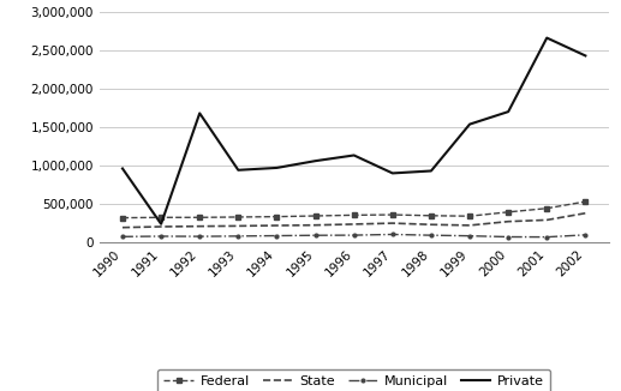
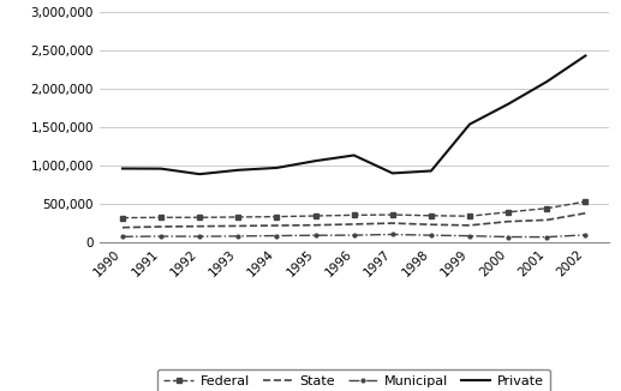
Private/1991: 240,000 -> 960,000
Private/1992: 1,680,000 -> 890,000
Private/2000: 1,700,000 -> 1,800,000
Private/2001: 2,660,000 -> 2,090,000
